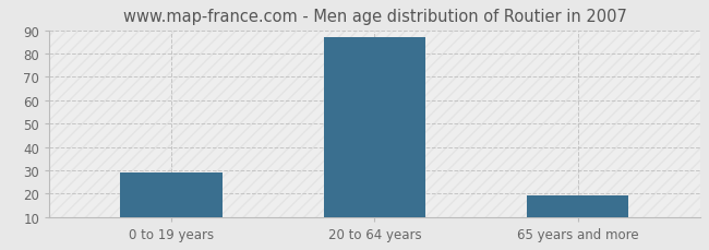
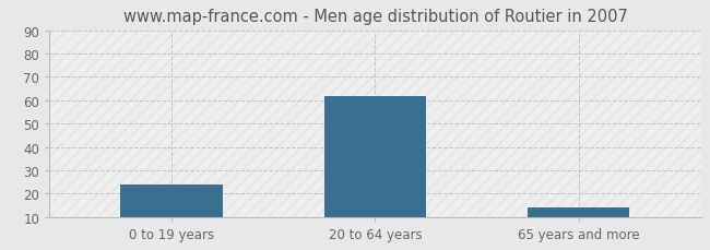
0 to 19 years: 29 -> 24
20 to 64 years: 87 -> 62
65 years and more: 19 -> 14
